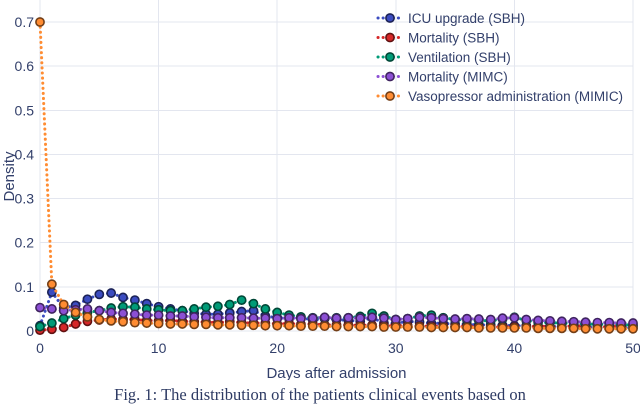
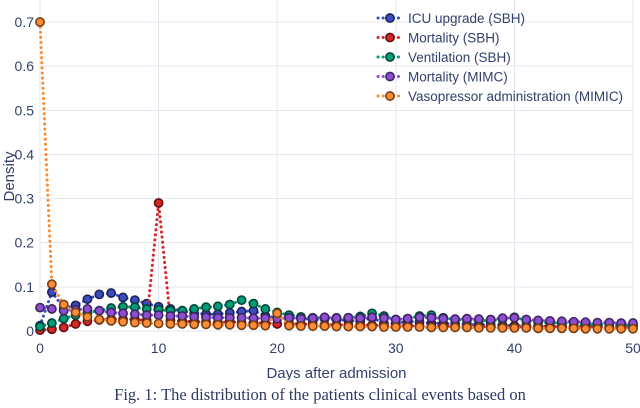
Mortality (SBH)/10: 0.02 -> 0.29
Vasopressor administration (MIMIC)/20: 0.01 -> 0.04
